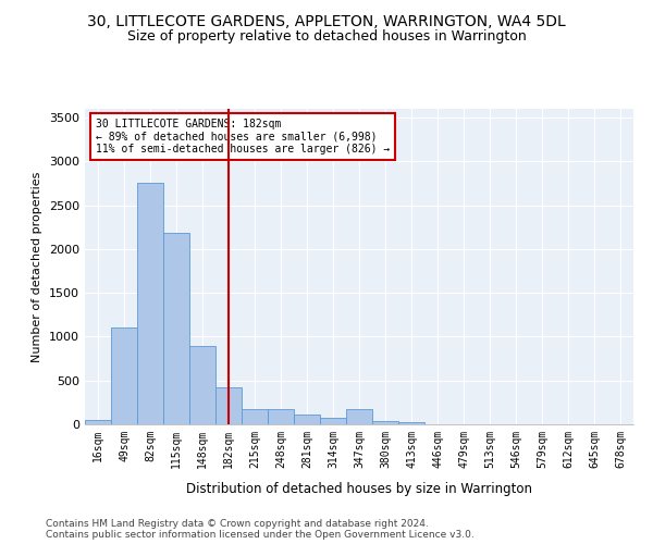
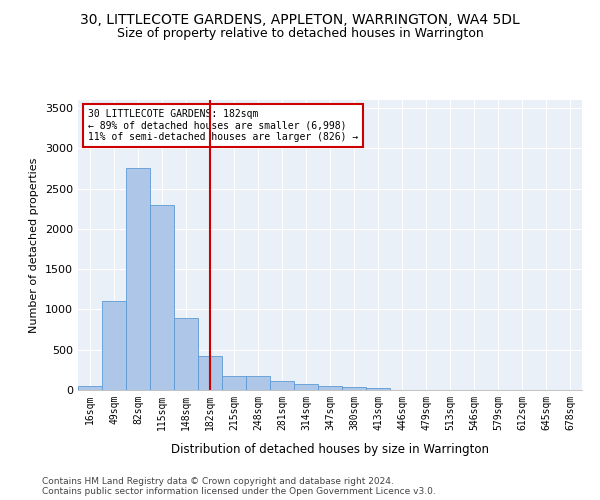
115sqm: 2180 -> 2300
347sqm: 180 -> 50
